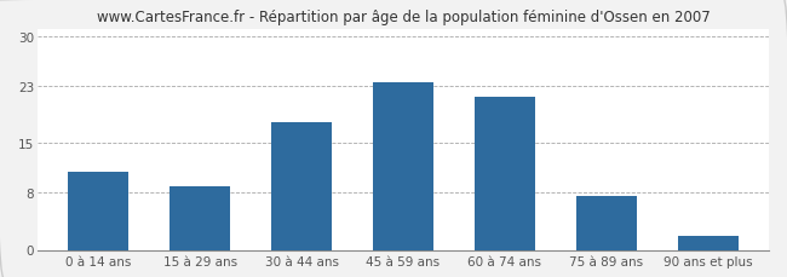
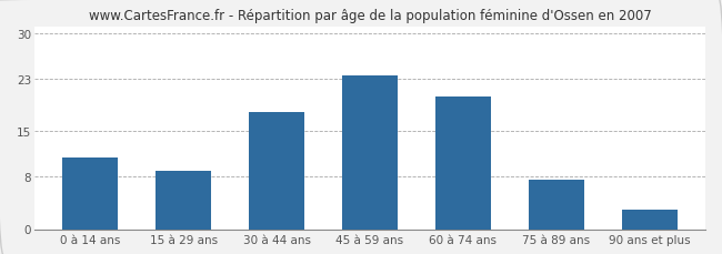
60 à 74 ans: 21.5 -> 20.4
90 ans et plus: 2.0 -> 3.0
